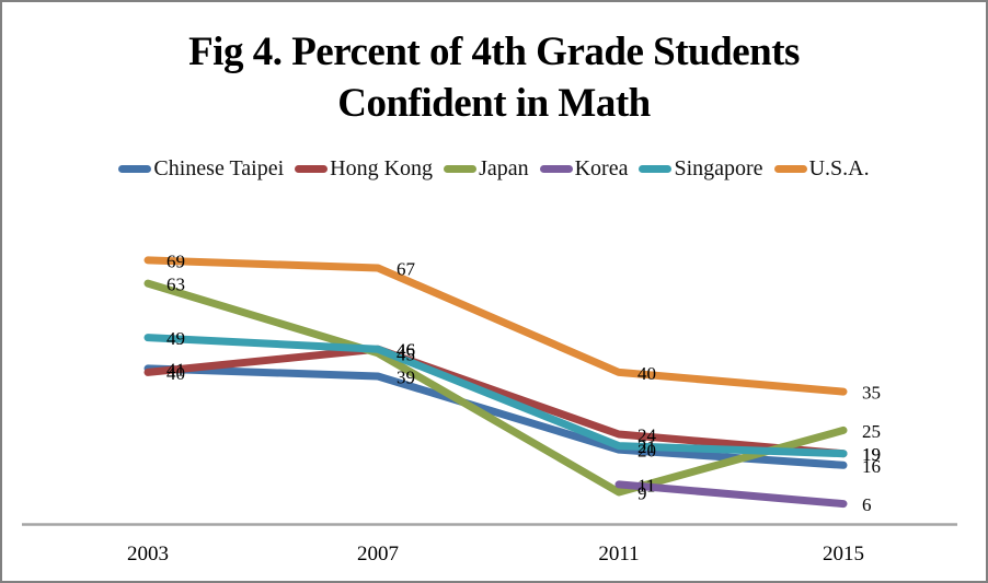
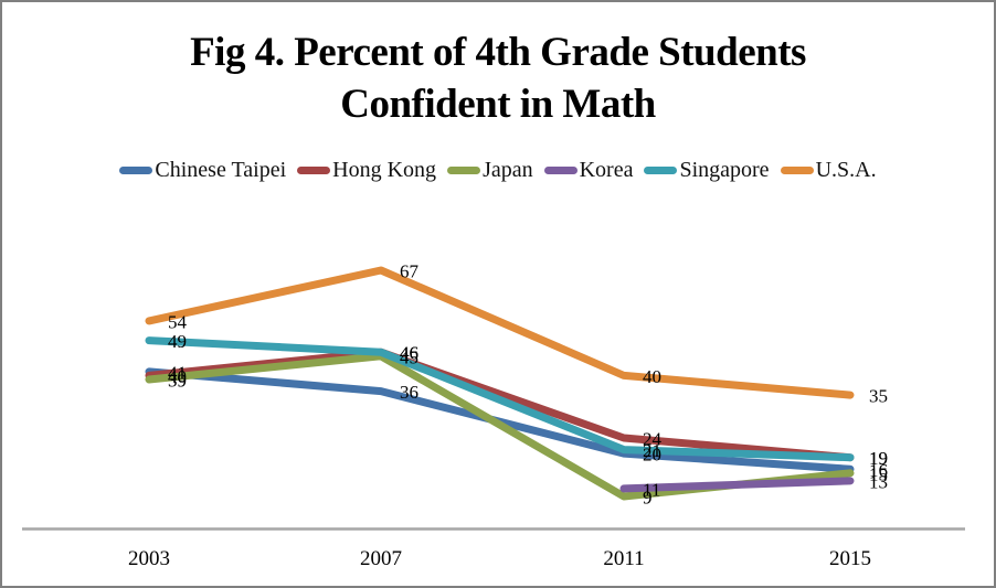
Japan/2003: 63 -> 39
U.S.A./2003: 69 -> 54
Chinese Taipei/2007: 39 -> 36
Japan/2015: 25 -> 15
Korea/2015: 6 -> 13
